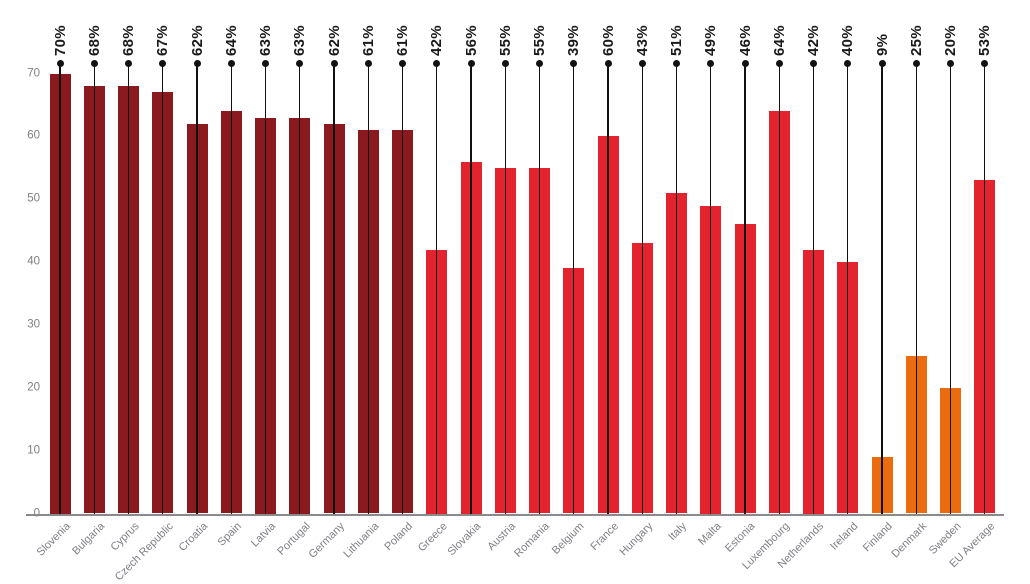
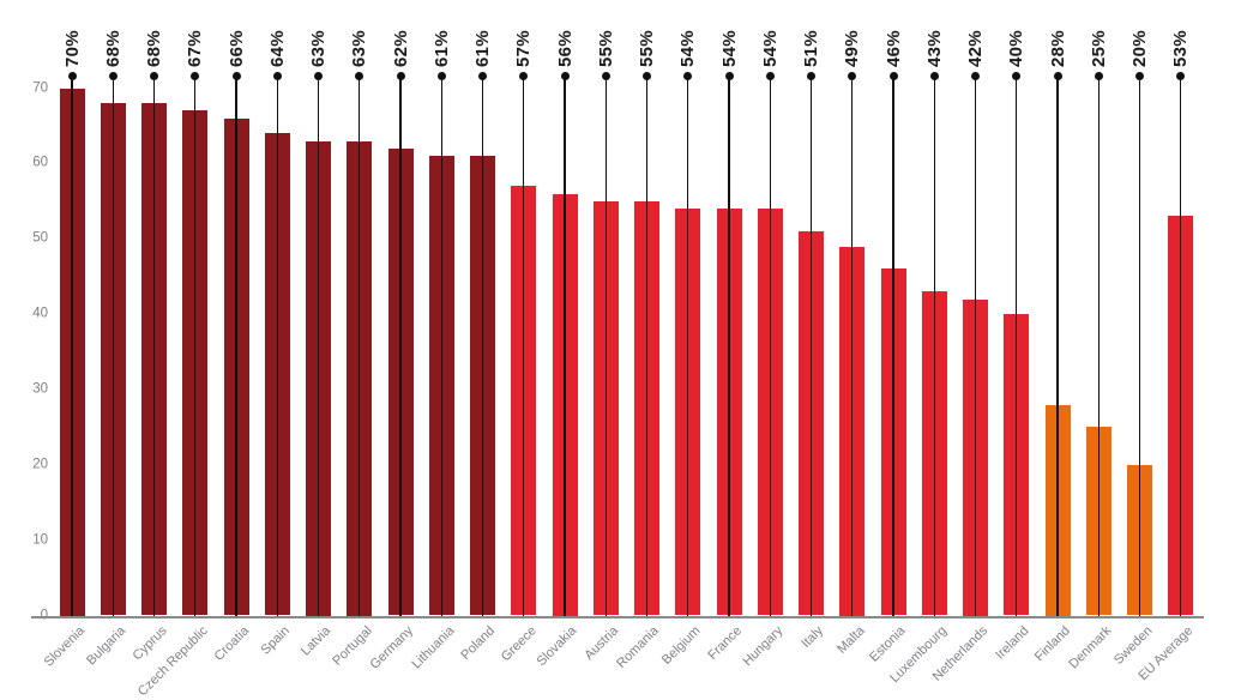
Croatia: 62% -> 66%
Greece: 42% -> 57%
Belgium: 39% -> 54%
France: 60% -> 54%
Hungary: 43% -> 54%
Luxembourg: 64% -> 43%
Finland: 9% -> 28%
